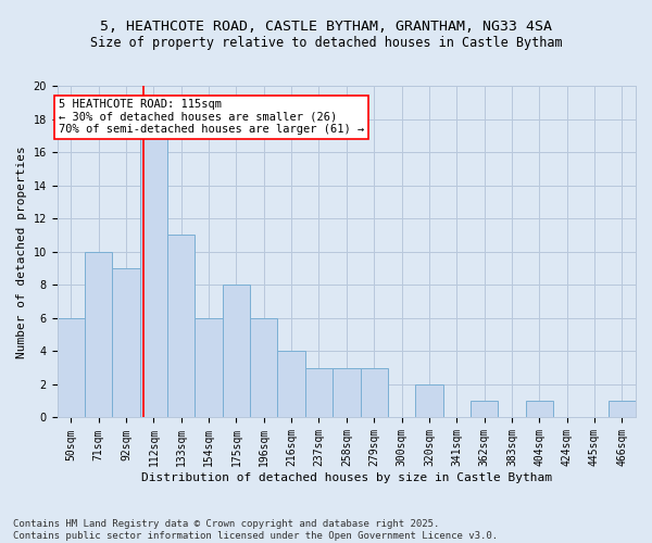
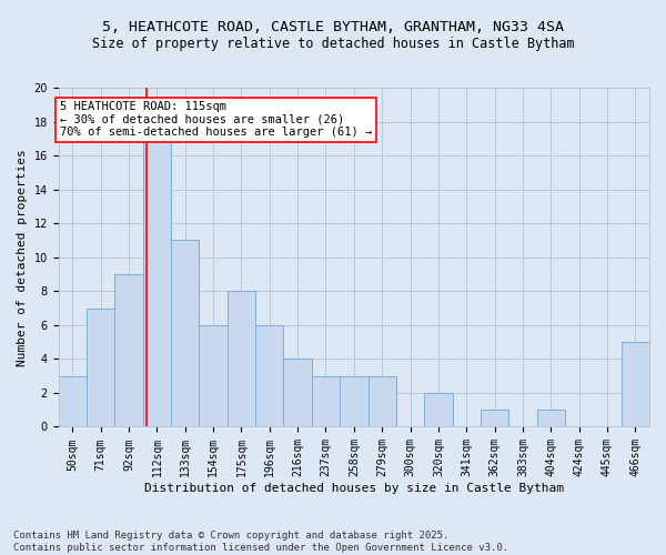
50sqm: 6 -> 3
71sqm: 10 -> 7
466sqm: 1 -> 5
